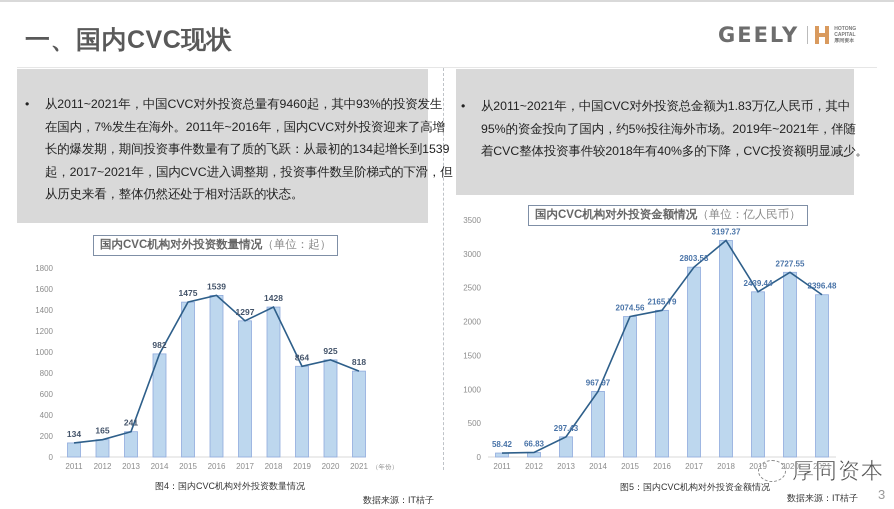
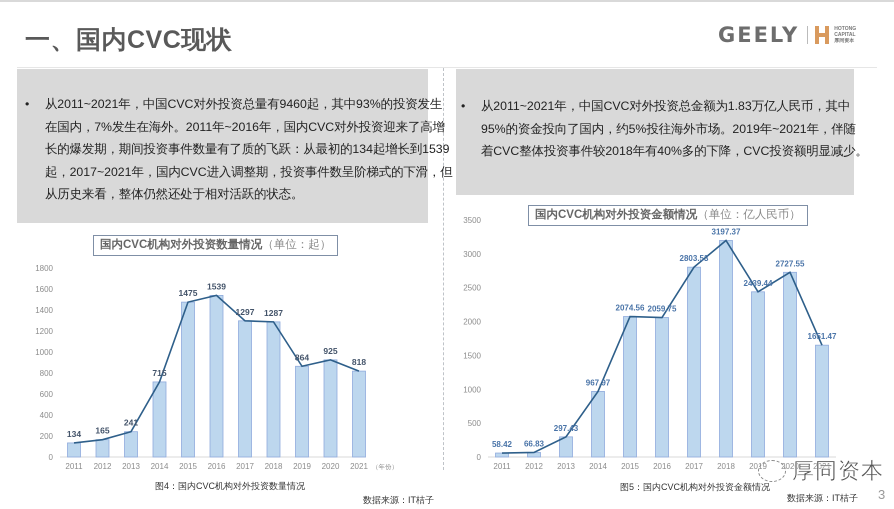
国内CVC机构对外投资数量情况（单位：起）/2014: 982 -> 715
国内CVC机构对外投资数量情况（单位：起）/2018: 1428 -> 1287
国内CVC机构对外投资金额情况（单位：亿人民币）/2016: 2165.79 -> 2059.75
国内CVC机构对外投资金额情况（单位：亿人民币）/2021: 2396.48 -> 1651.47
